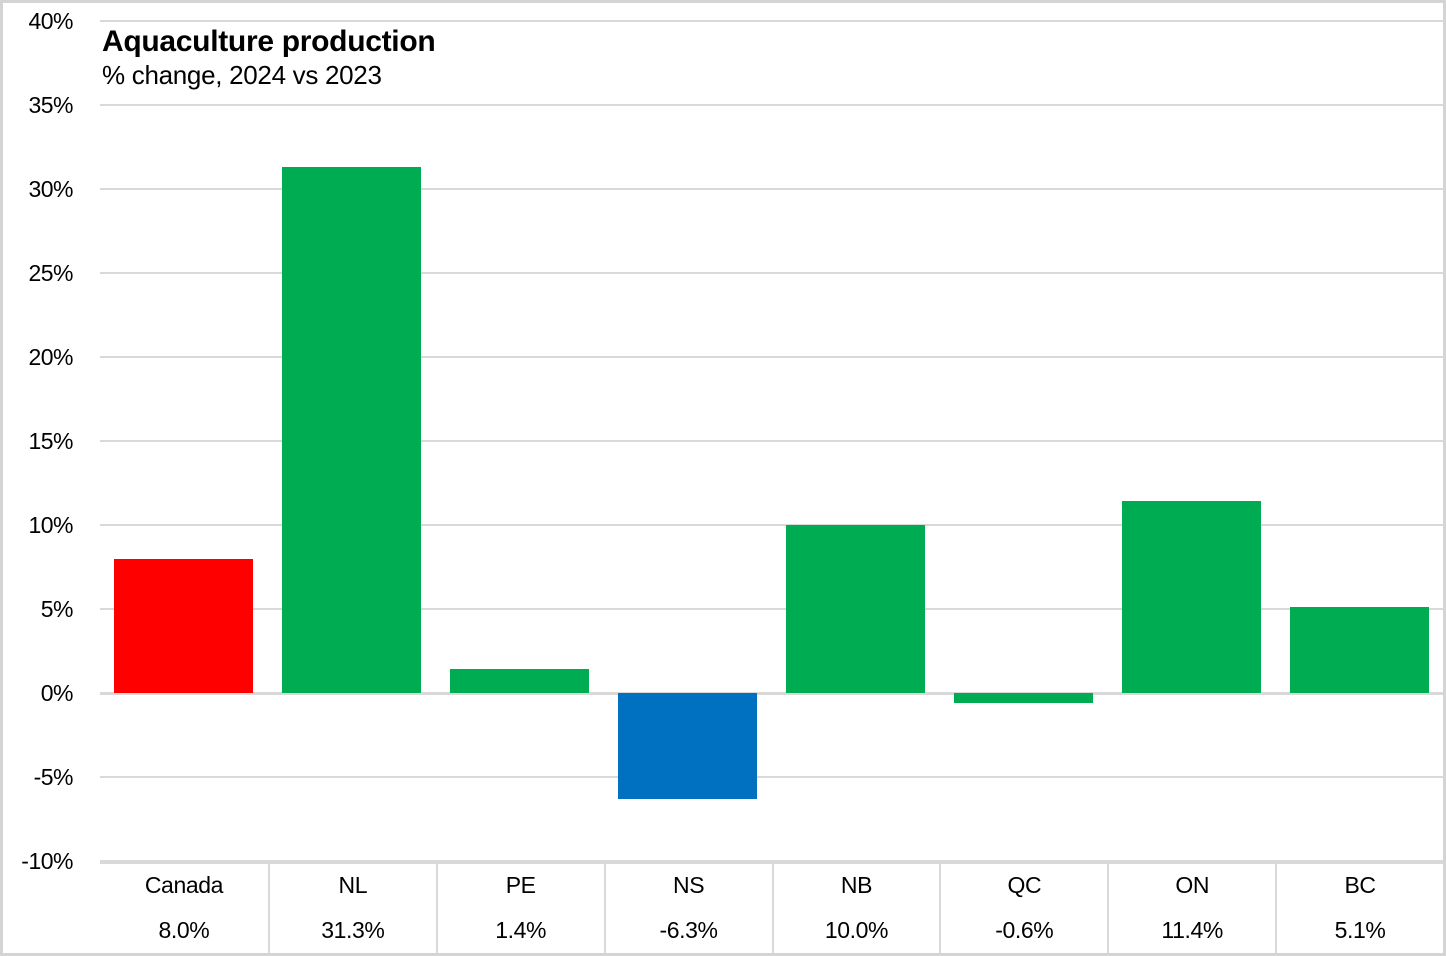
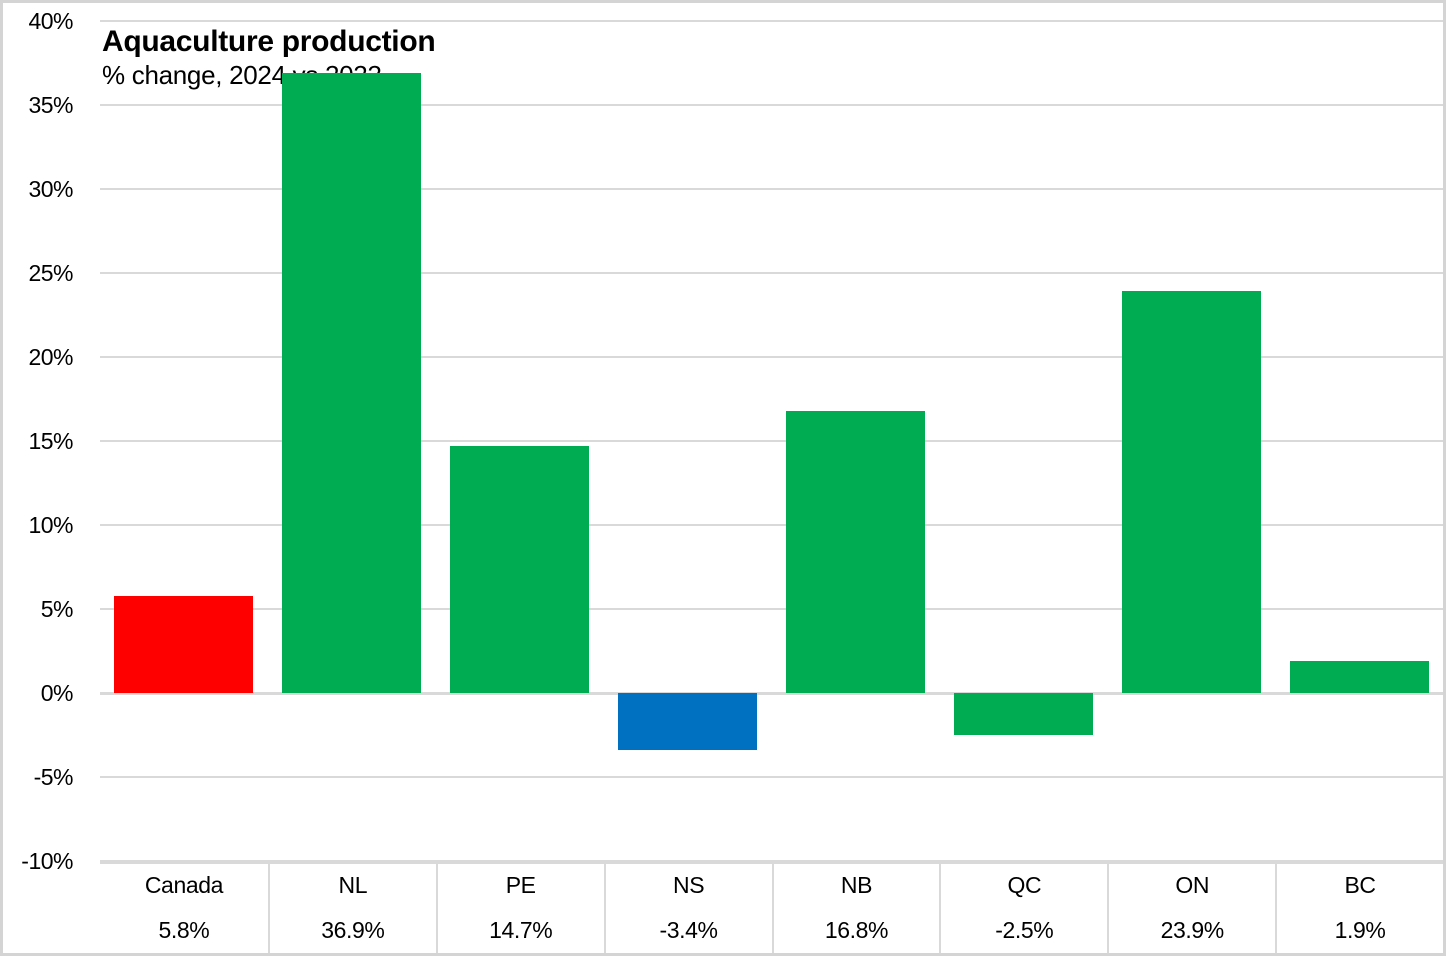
Canada: 8.0% -> 5.8%
NL: 31.3% -> 36.9%
PE: 1.4% -> 14.7%
NS: -6.3% -> -3.4%
NB: 10.0% -> 16.8%
QC: -0.6% -> -2.5%
ON: 11.4% -> 23.9%
BC: 5.1% -> 1.9%
